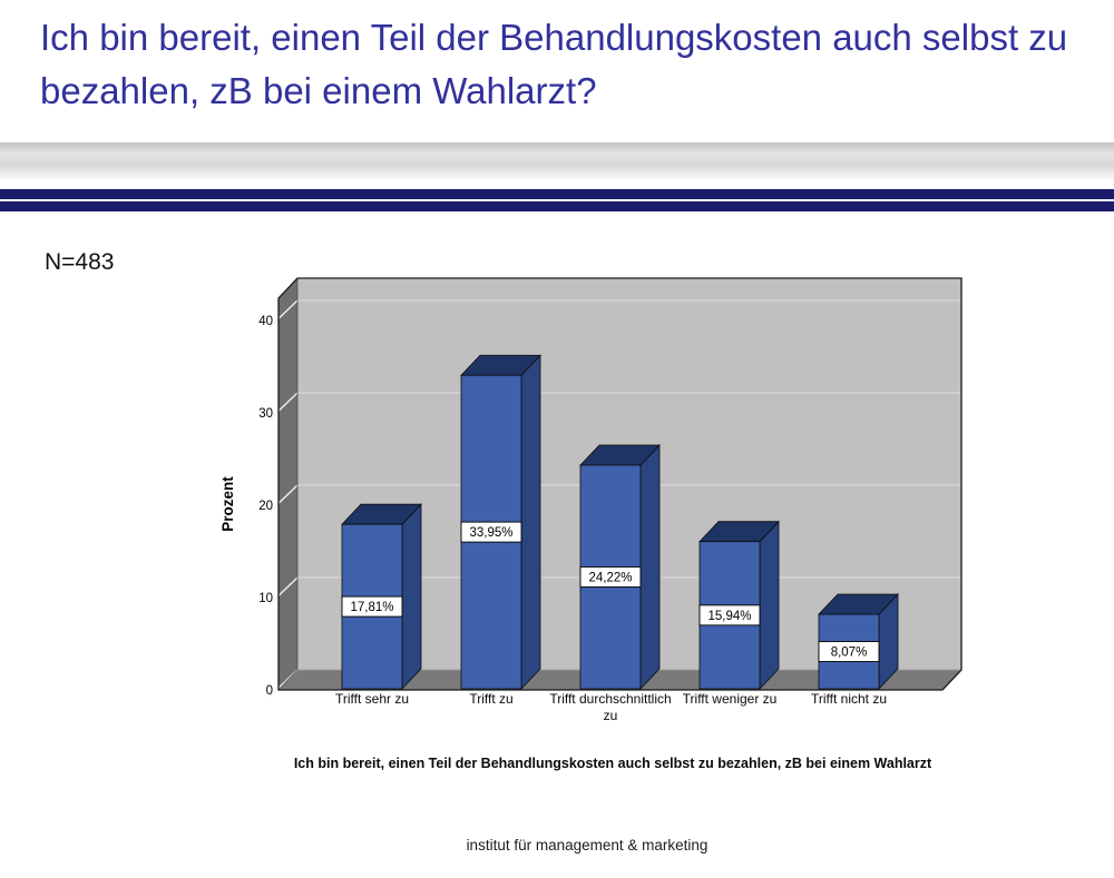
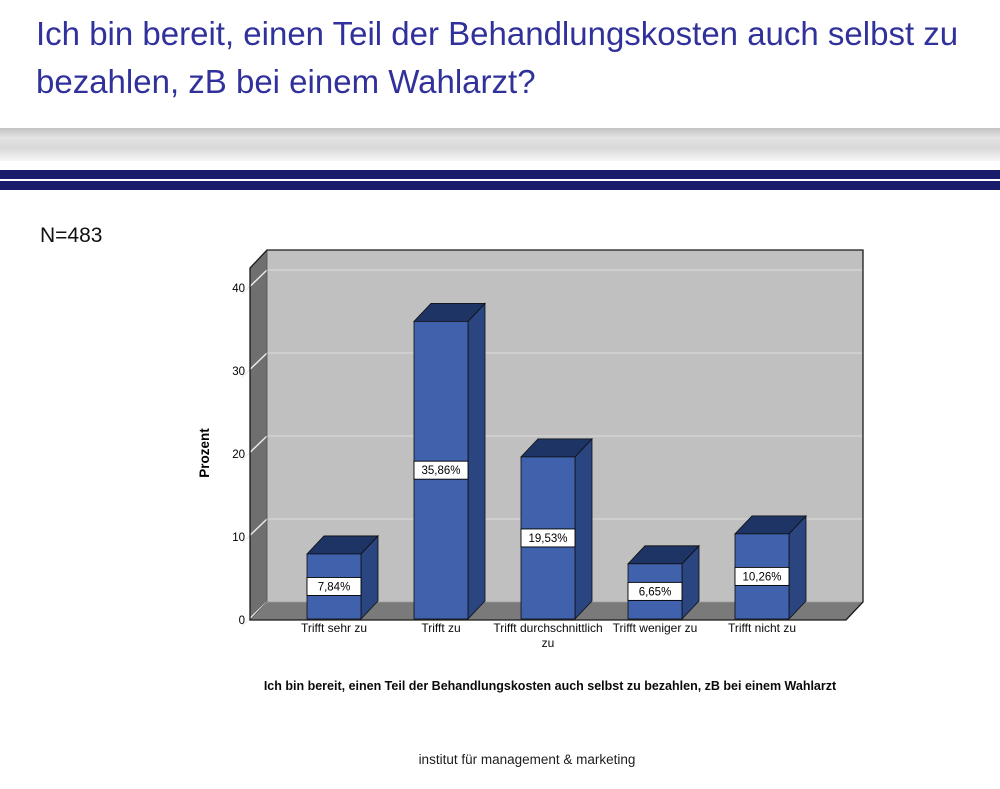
Trifft sehr zu: 17,81% -> 7,84%
Trifft zu: 33,95% -> 35,86%
Trifft durchschnittlich zu: 24,22% -> 19,53%
Trifft weniger zu: 15,94% -> 6,65%
Trifft nicht zu: 8,07% -> 10,26%
